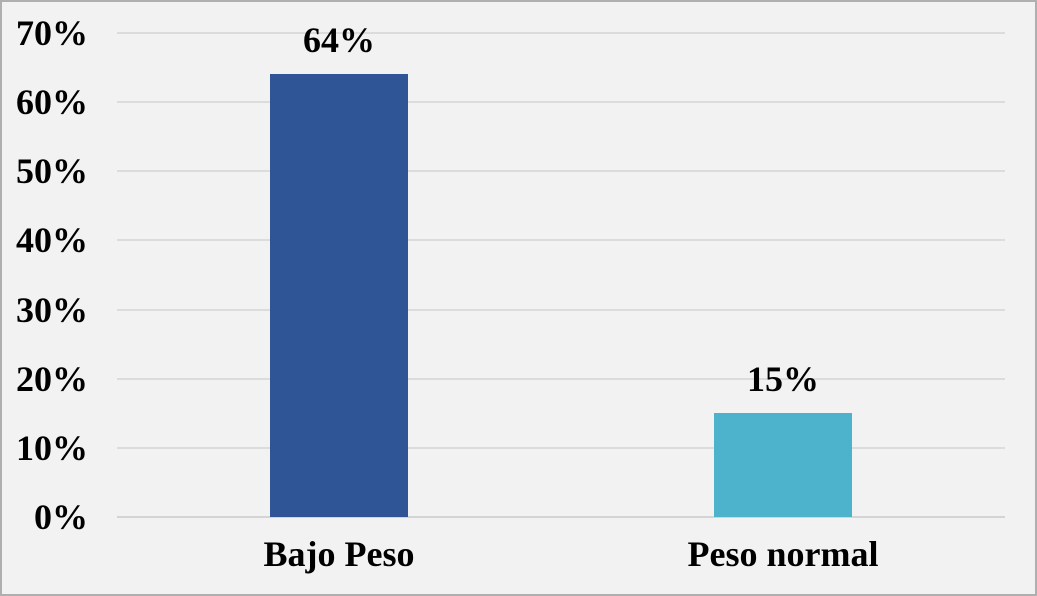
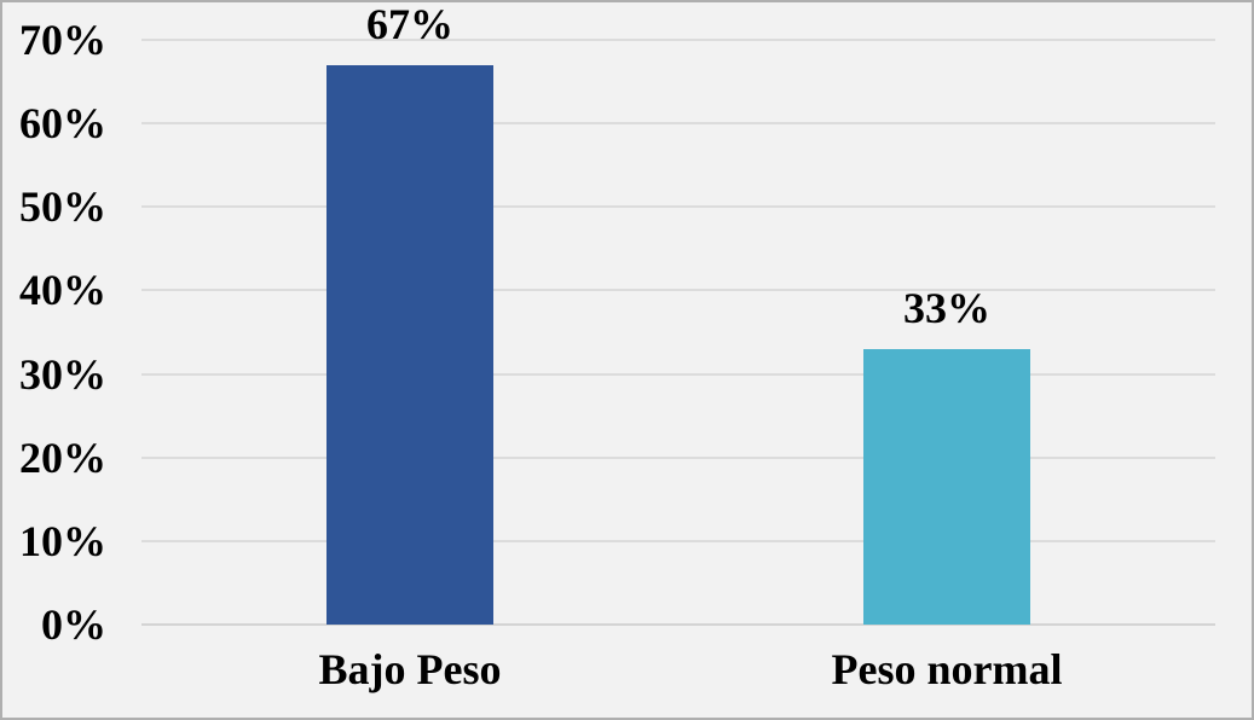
Bajo Peso: 64% -> 67%
Peso normal: 15% -> 33%
